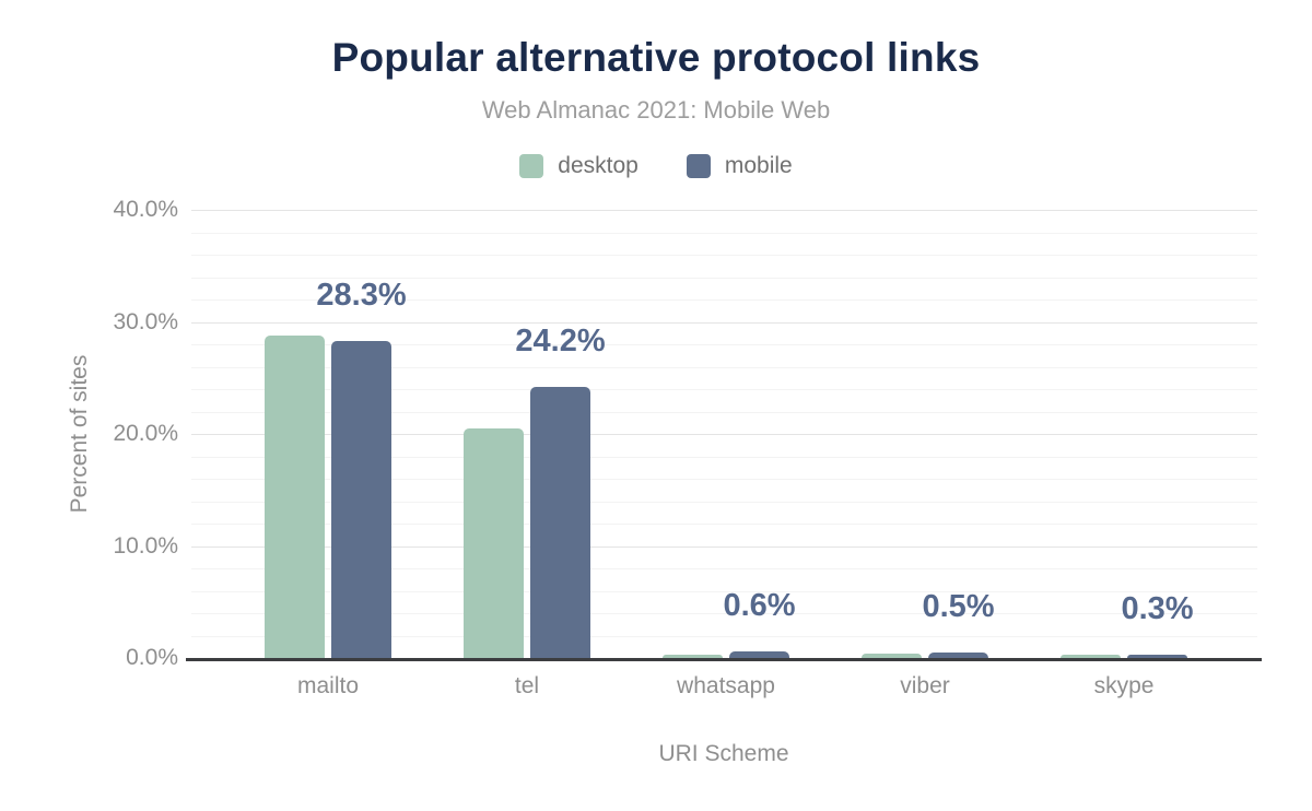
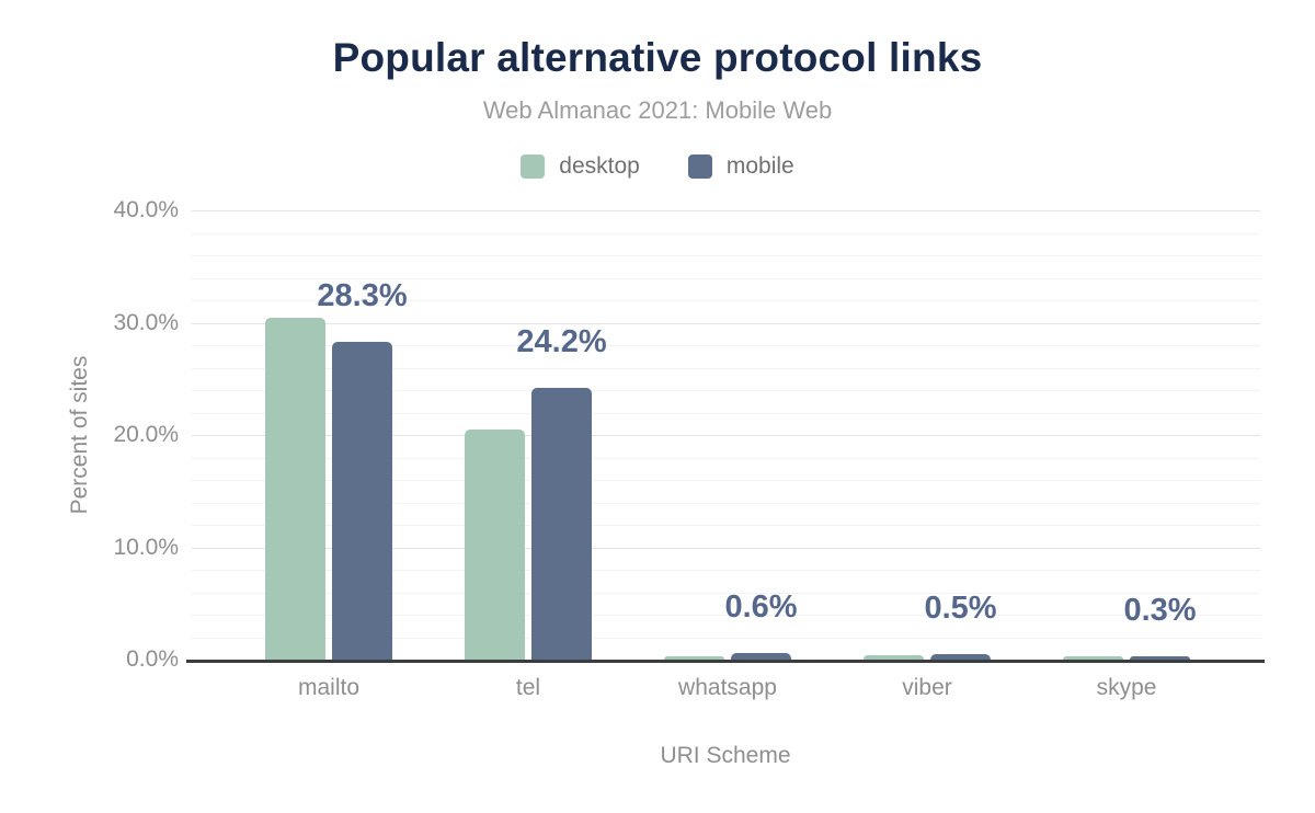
desktop/mailto: 28.8% -> 30.4%
